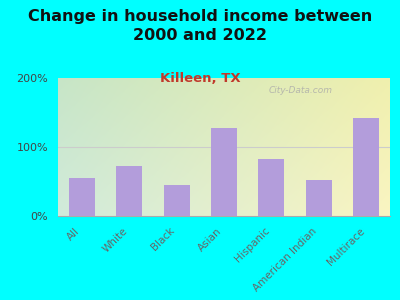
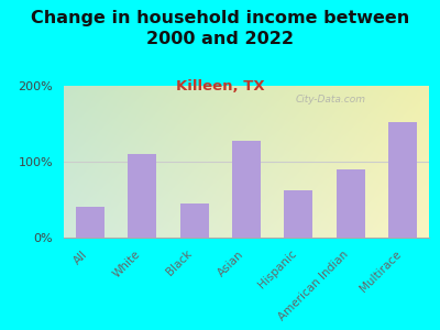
All: 55% -> 40%
White: 72% -> 110%
Hispanic: 82% -> 62%
American Indian: 52% -> 90%
Multirace: 142% -> 152%
